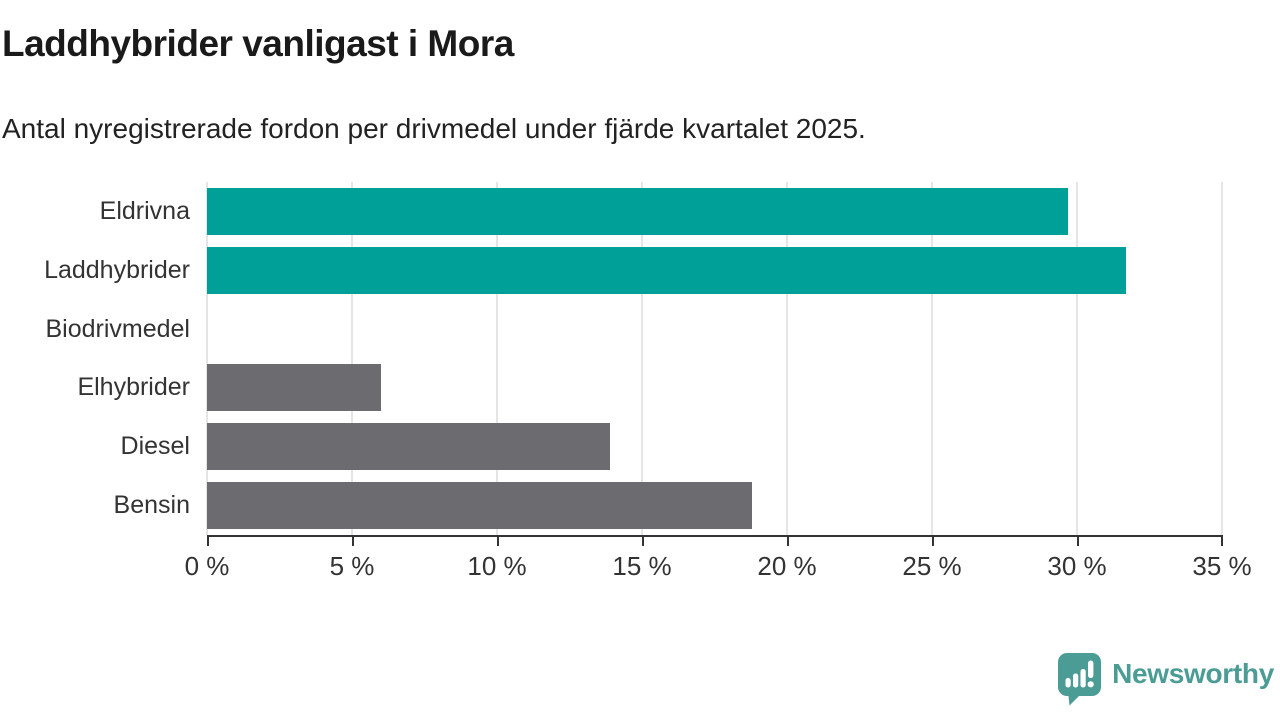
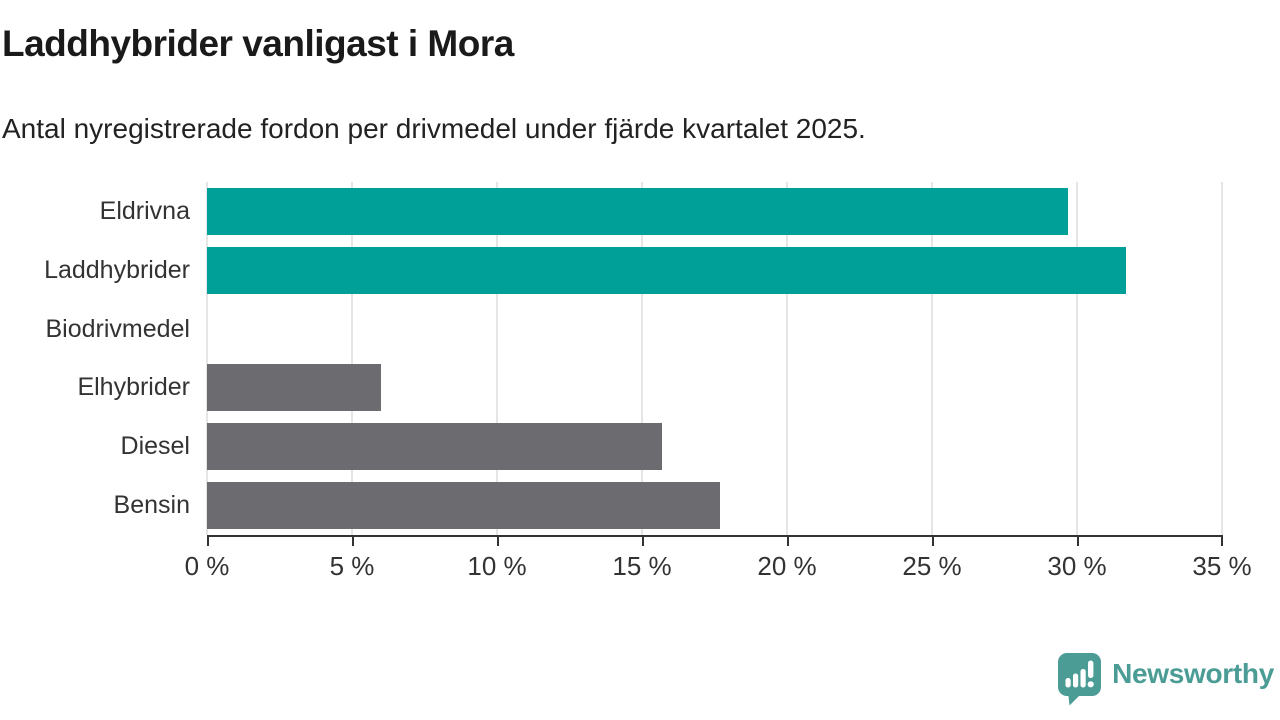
Diesel: 13.9% -> 15.7%
Bensin: 18.8% -> 17.7%
